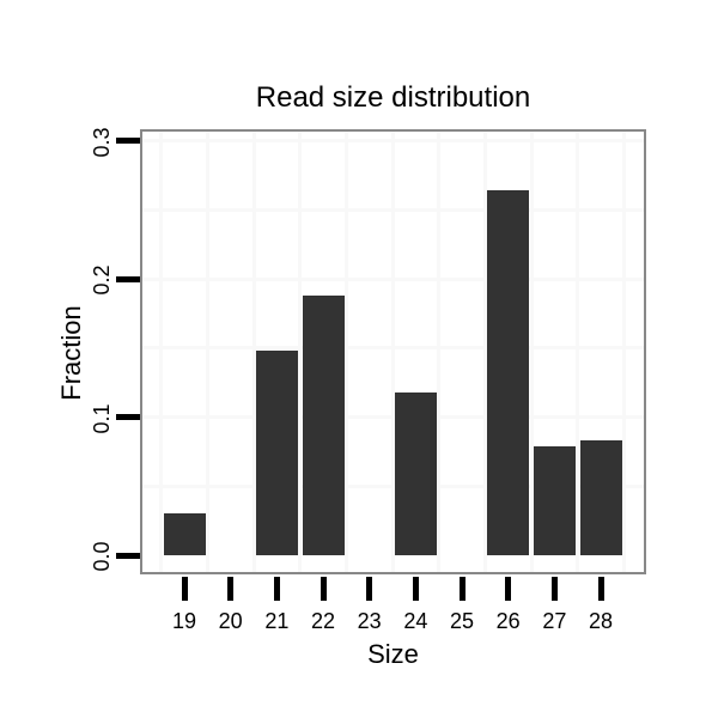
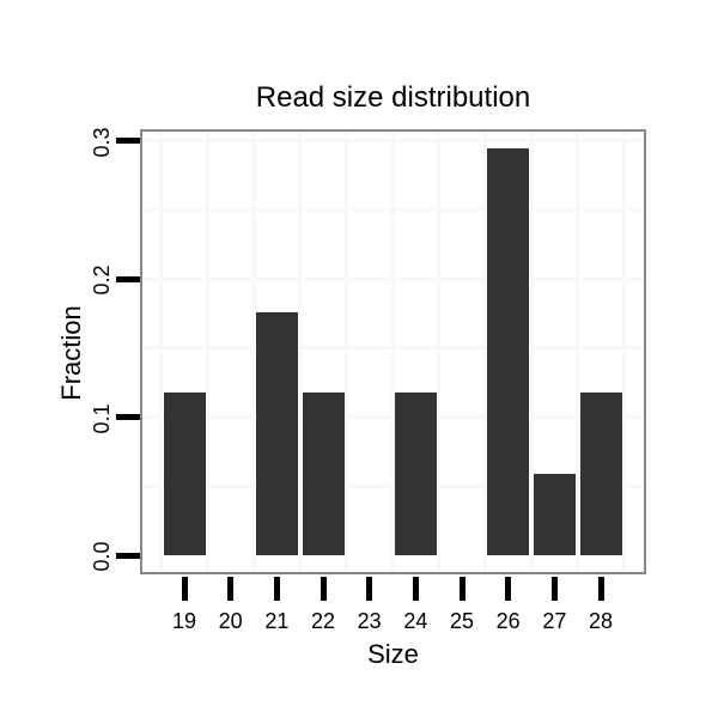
19: 0.030 -> 0.118
21: 0.148 -> 0.176
22: 0.188 -> 0.118
26: 0.264 -> 0.294
27: 0.079 -> 0.059
28: 0.083 -> 0.118
